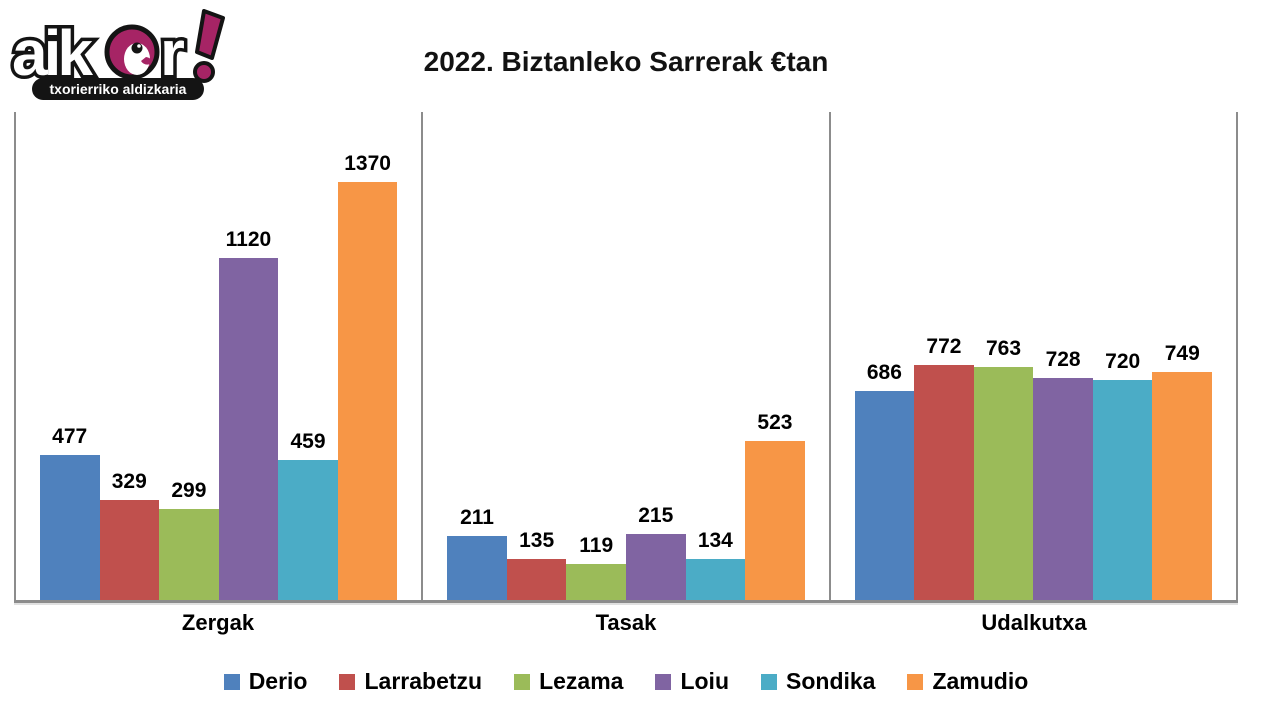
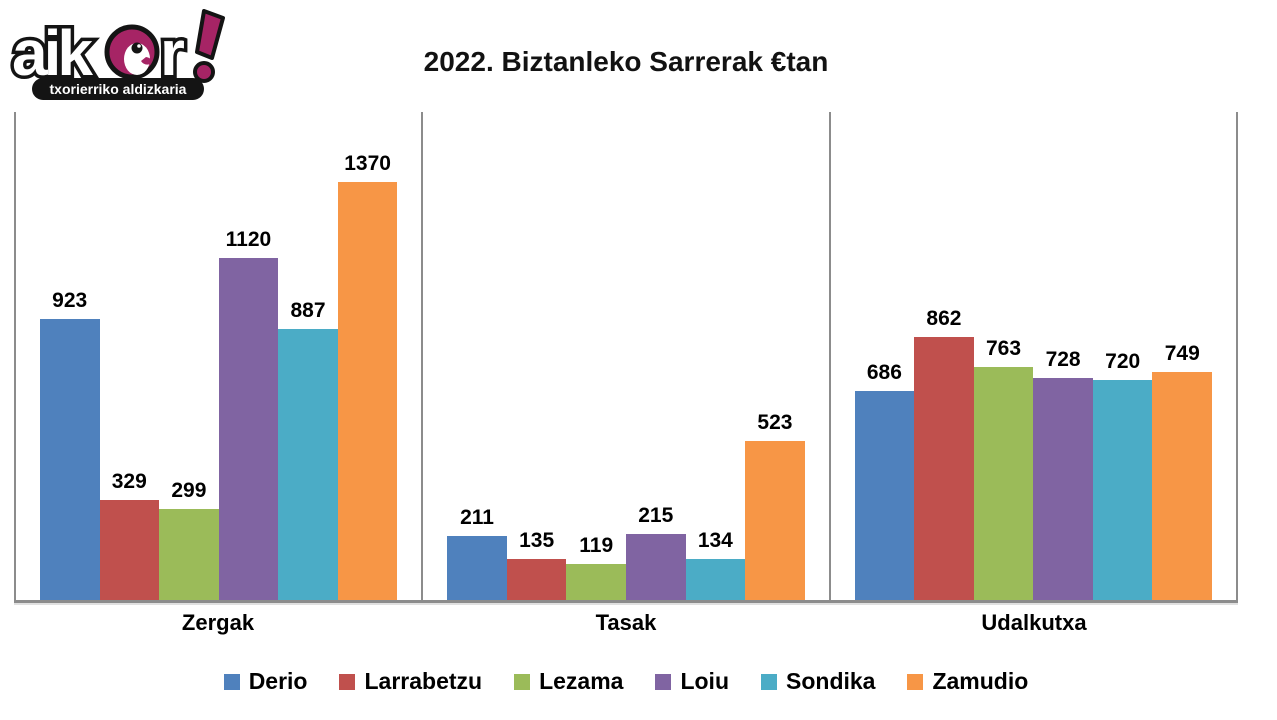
Derio/Zergak: 477 -> 923
Sondika/Zergak: 459 -> 887
Larrabetzu/Udalkutxa: 772 -> 862
